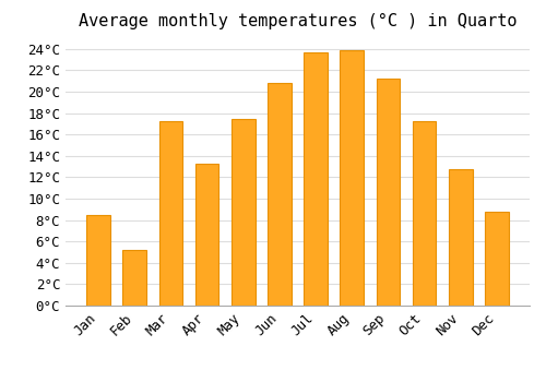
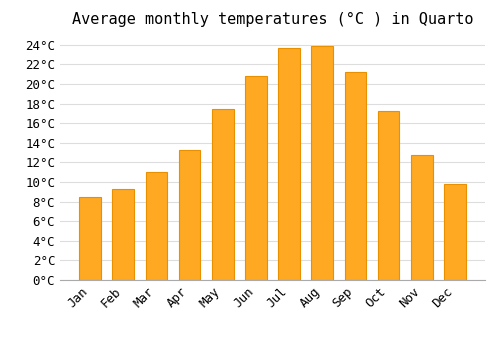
Feb: 5.2°C -> 9.3°C
Mar: 17.2°C -> 11.0°C
Dec: 8.8°C -> 9.8°C
